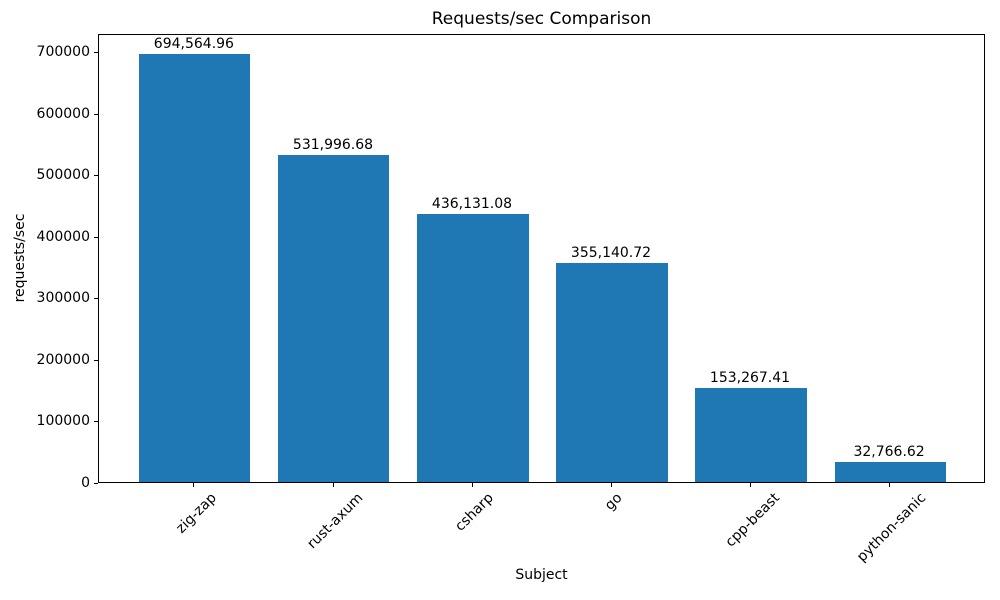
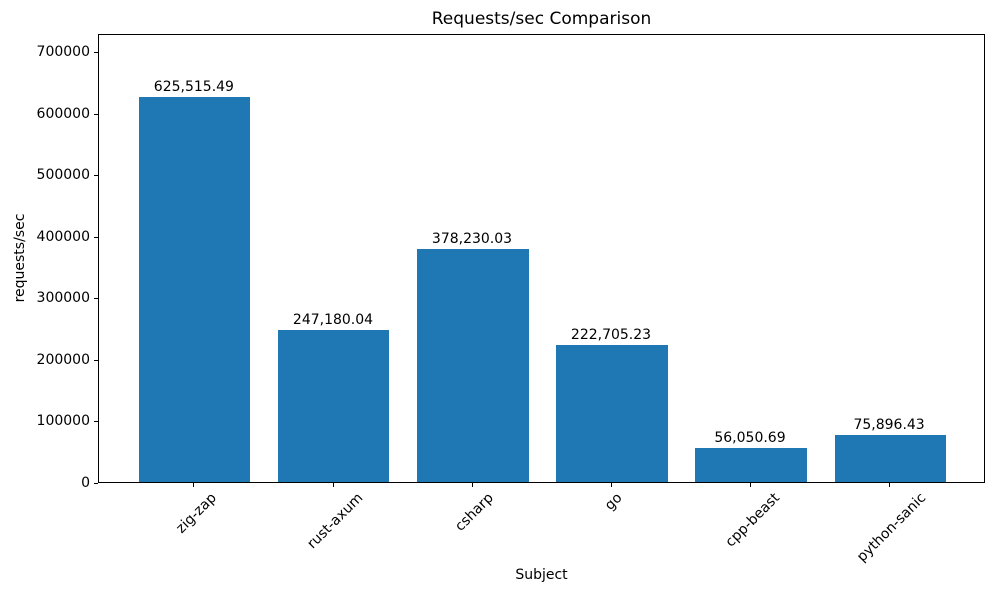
zig-zap: 694,564.96 -> 625,515.49
rust-axum: 531,996.68 -> 247,180.04
csharp: 436,131.08 -> 378,230.03
go: 355,140.72 -> 222,705.23
cpp-beast: 153,267.41 -> 56,050.69
python-sanic: 32,766.62 -> 75,896.43
